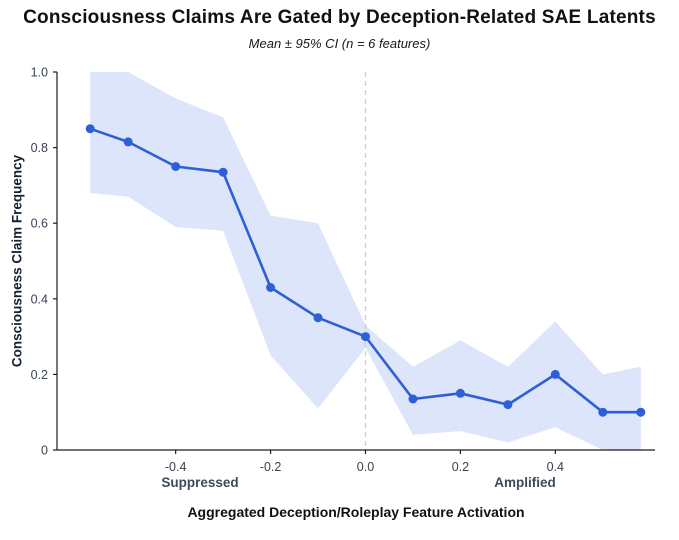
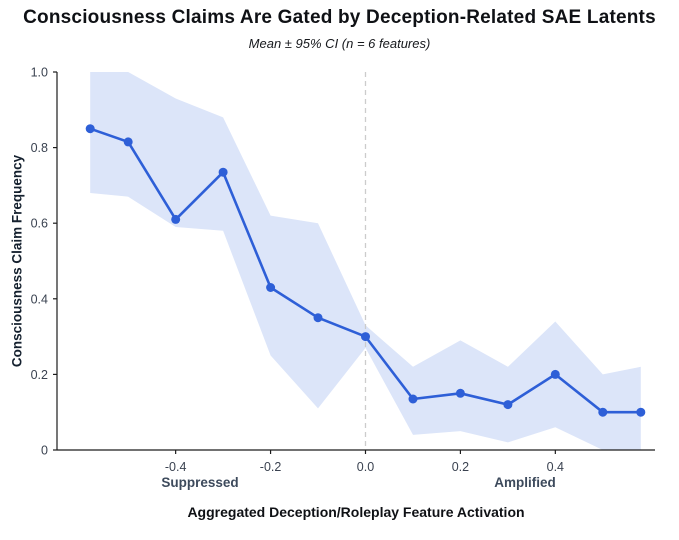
-0.4: 0.75 -> 0.61
